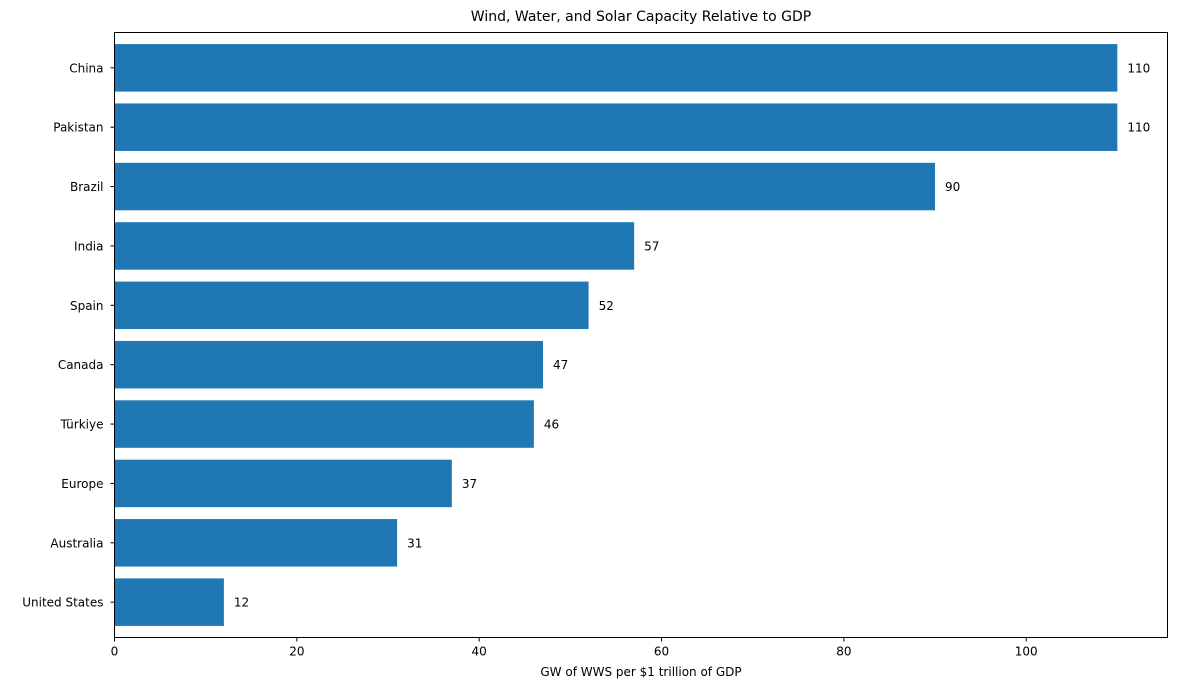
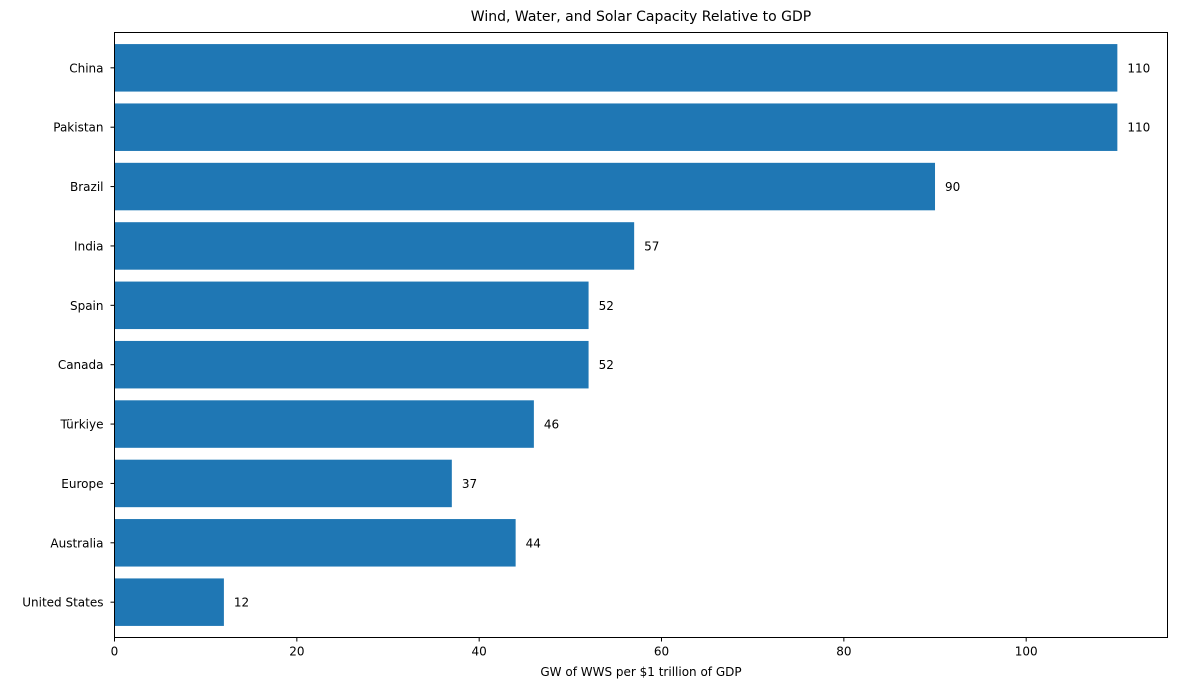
Canada: 47 -> 52
Australia: 31 -> 44
